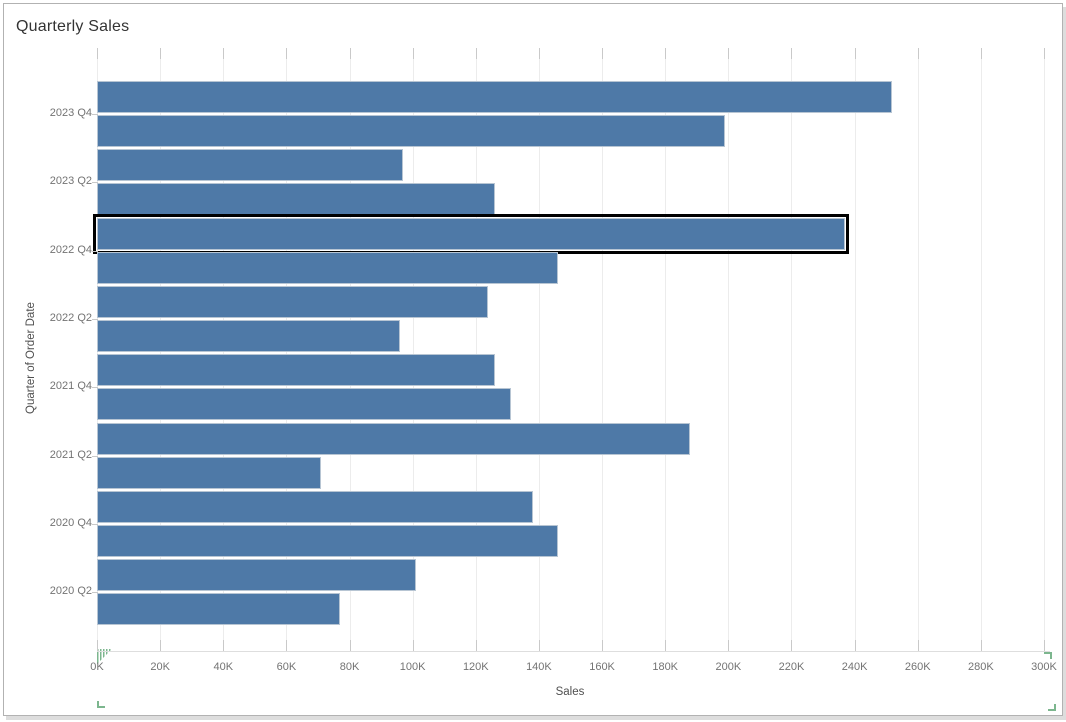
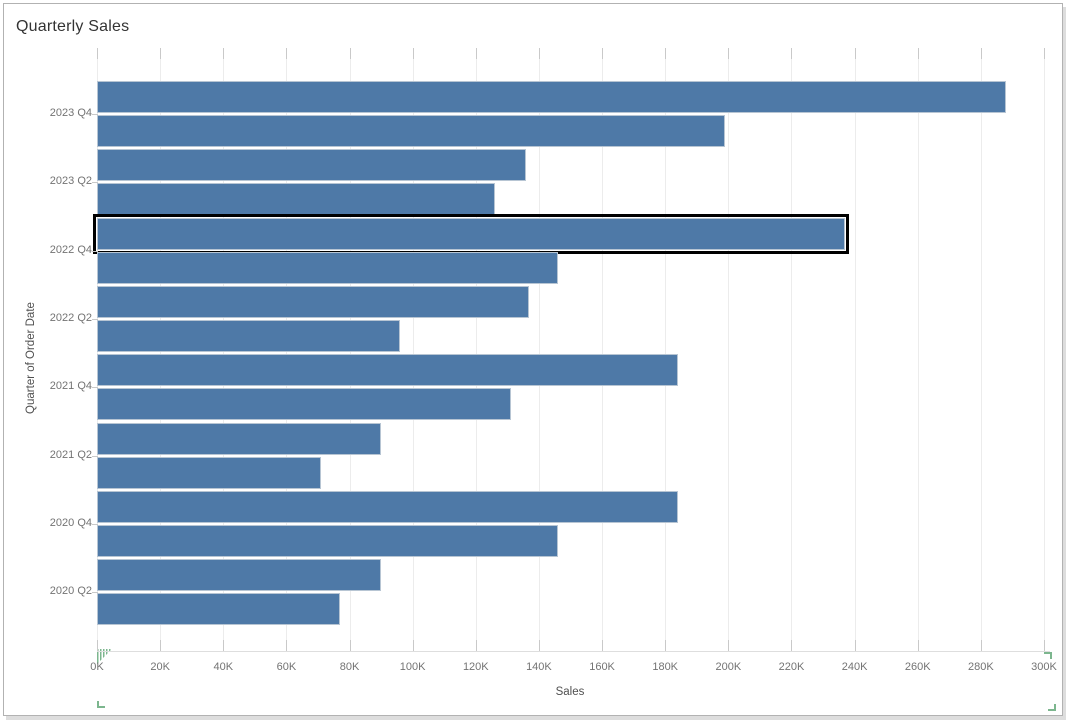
2023 Q4: 252K -> 288K
2023 Q2: 97K -> 136K
2022 Q2: 124K -> 137K
2021 Q4: 126K -> 184K
2021 Q2: 188K -> 90K
2020 Q4: 138K -> 184K
2020 Q2: 101K -> 90K
